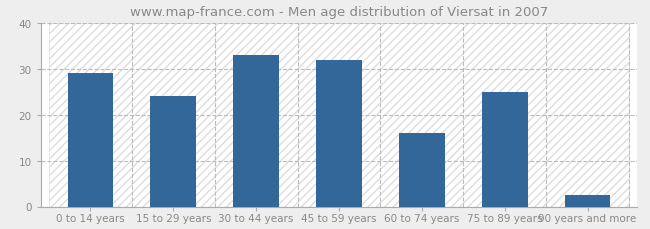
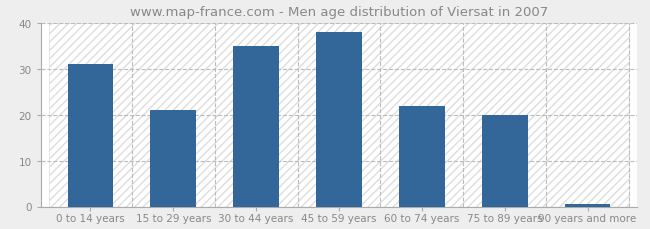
0 to 14 years: 29.0 -> 31.0
15 to 29 years: 24.0 -> 21.0
30 to 44 years: 33.0 -> 35.0
45 to 59 years: 32.0 -> 38.0
60 to 74 years: 16.0 -> 22.0
75 to 89 years: 25.0 -> 20.0
90 years and more: 2.5 -> 0.5
